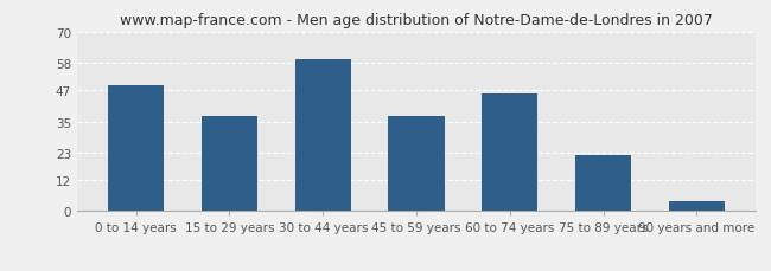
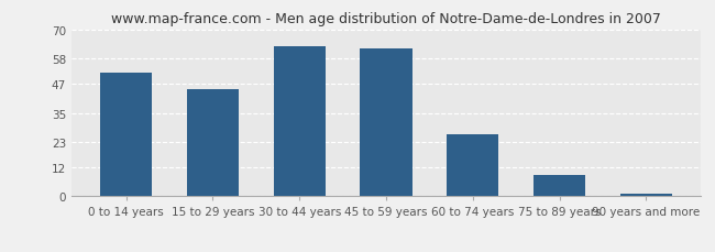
0 to 14 years: 49 -> 52
15 to 29 years: 37 -> 45
30 to 44 years: 59 -> 63
45 to 59 years: 37 -> 62
60 to 74 years: 46 -> 26
75 to 89 years: 22 -> 9
90 years and more: 4 -> 1
